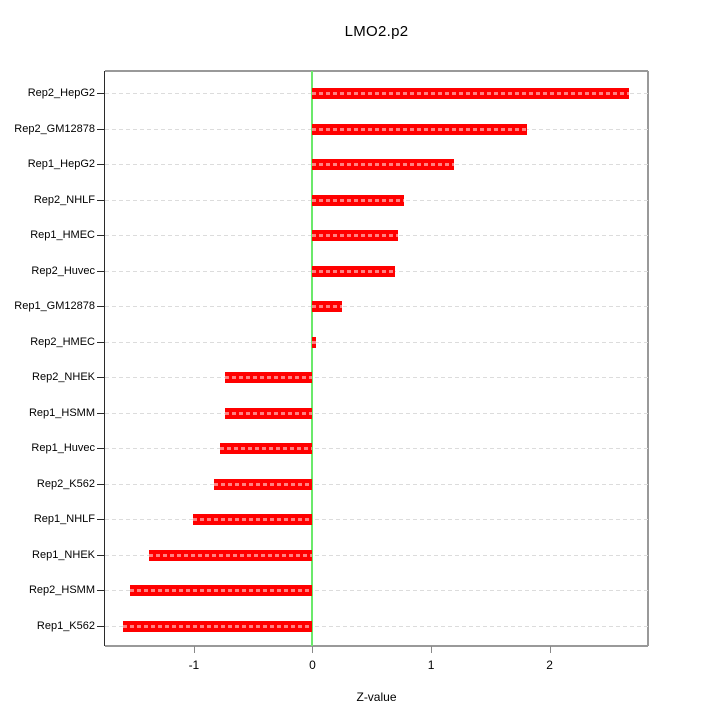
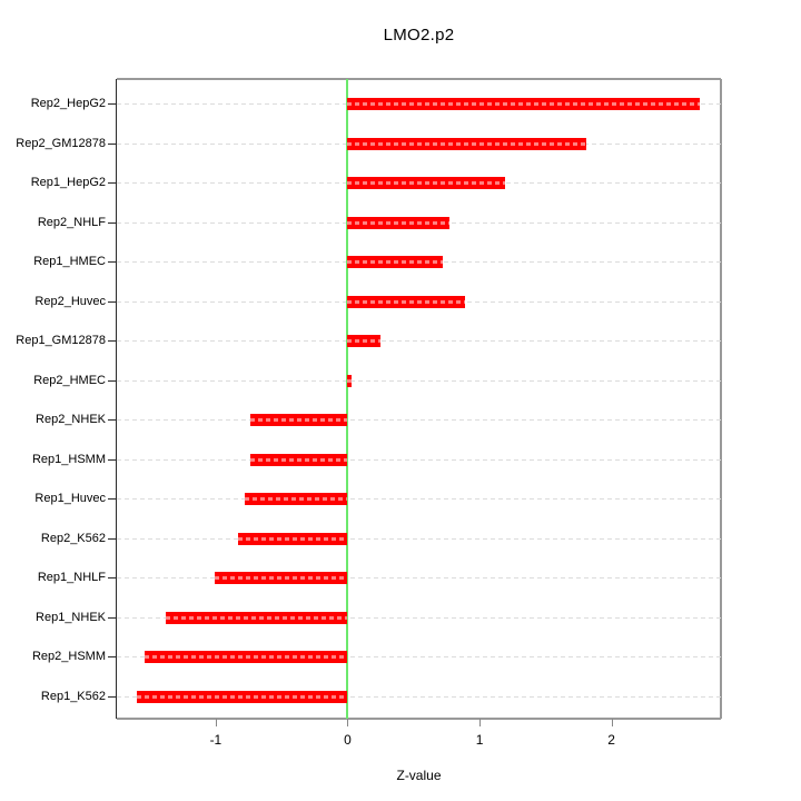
Rep2_Huvec: 0.70 -> 0.89
